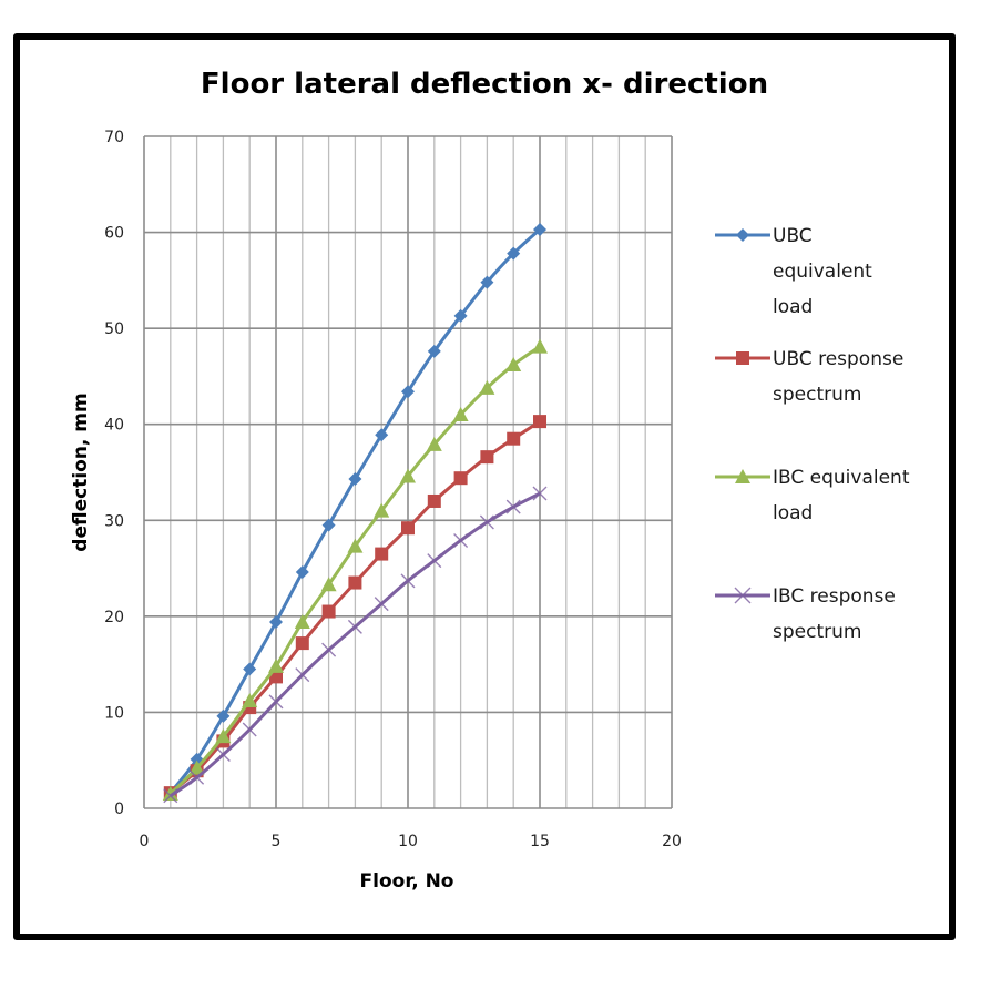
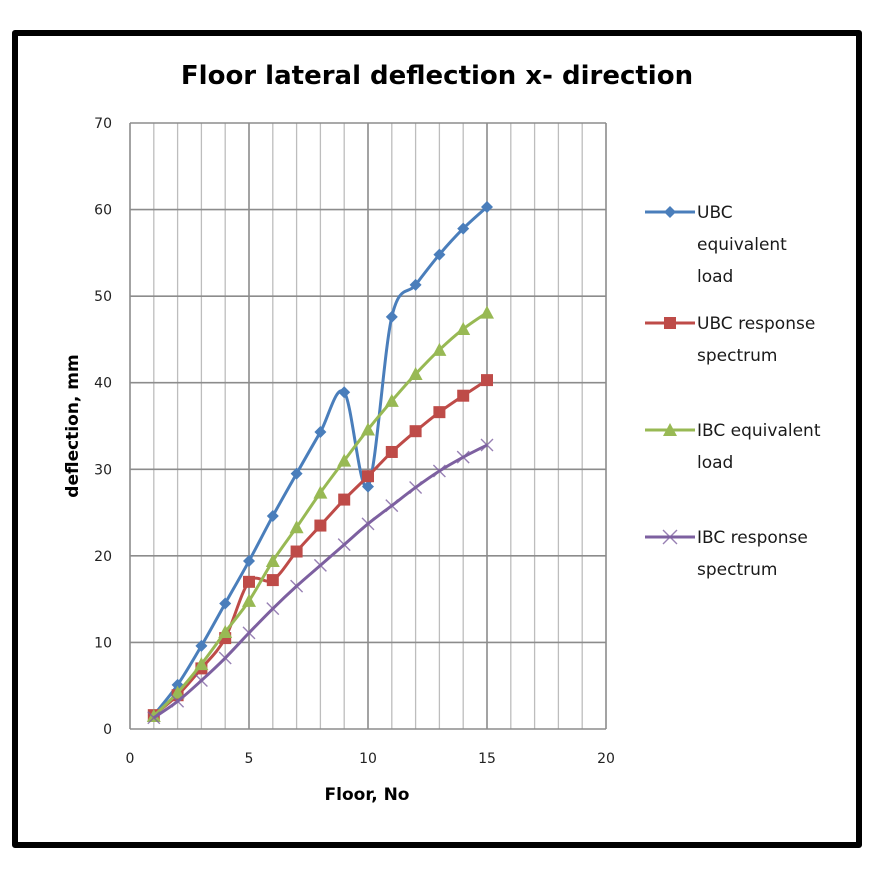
UBC response spectrum/5: 14 -> 17
UBC equivalent load/10: 43 -> 28
